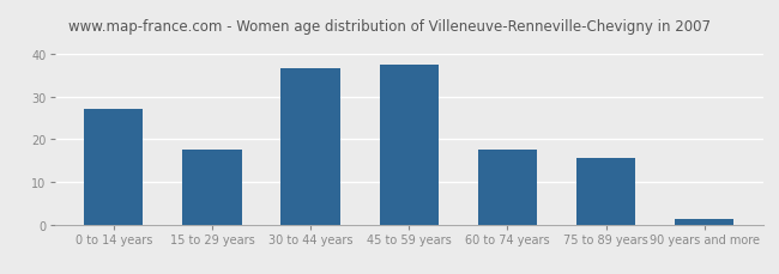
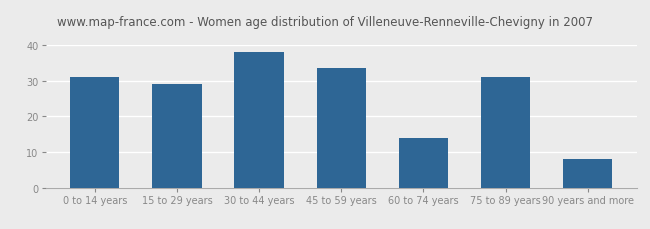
0 to 14 years: 27.0 -> 31.0
15 to 29 years: 17.5 -> 29.0
30 to 44 years: 36.5 -> 38.0
45 to 59 years: 37.5 -> 33.5
60 to 74 years: 17.5 -> 14.0
75 to 89 years: 15.5 -> 31.0
90 years and more: 1.2 -> 8.0
